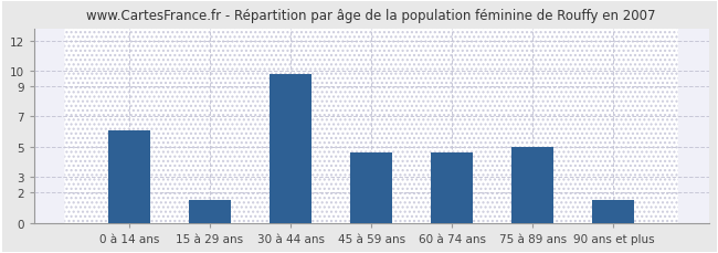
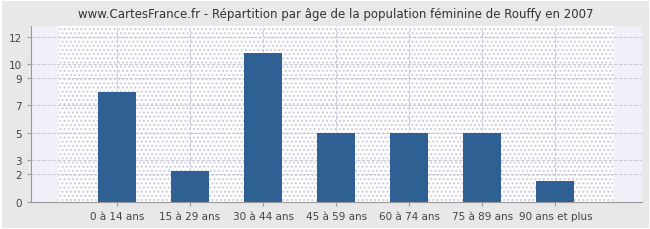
0 à 14 ans: 6.1 -> 8.0
15 à 29 ans: 1.5 -> 2.2
30 à 44 ans: 9.8 -> 10.8
45 à 59 ans: 4.6 -> 5.0
60 à 74 ans: 4.6 -> 5.0
